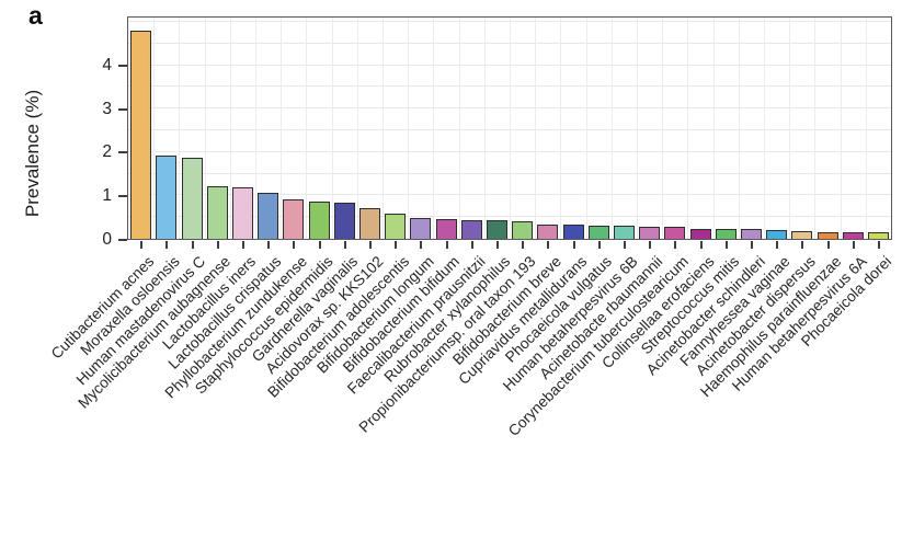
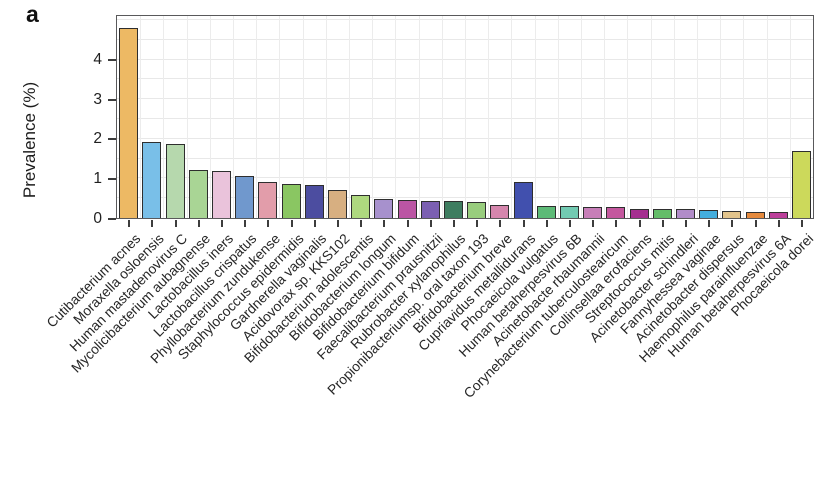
Cupriavidus metallidurans: 0.3 -> 0.9
Phocaeicola dorei: 0.1 -> 1.7
